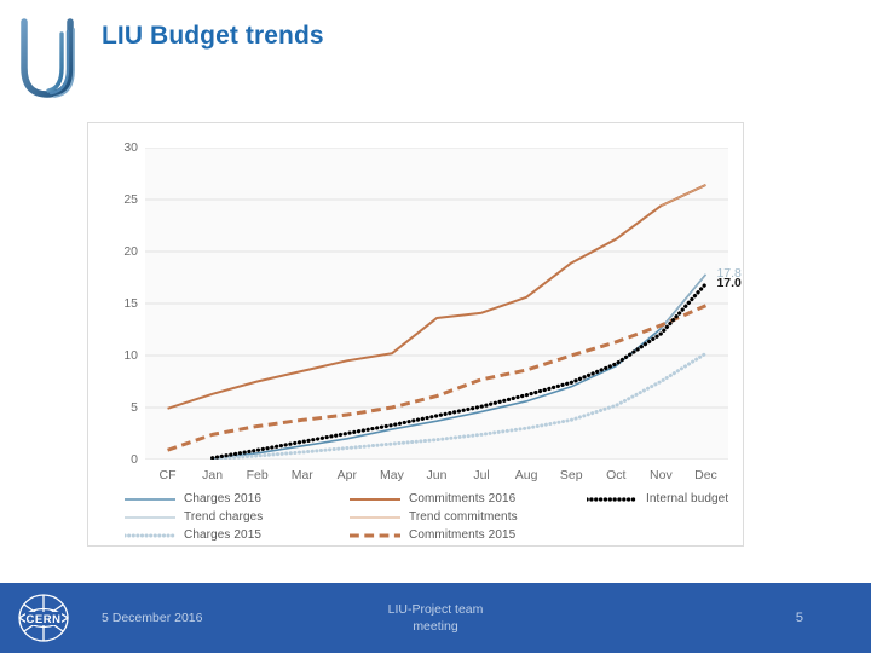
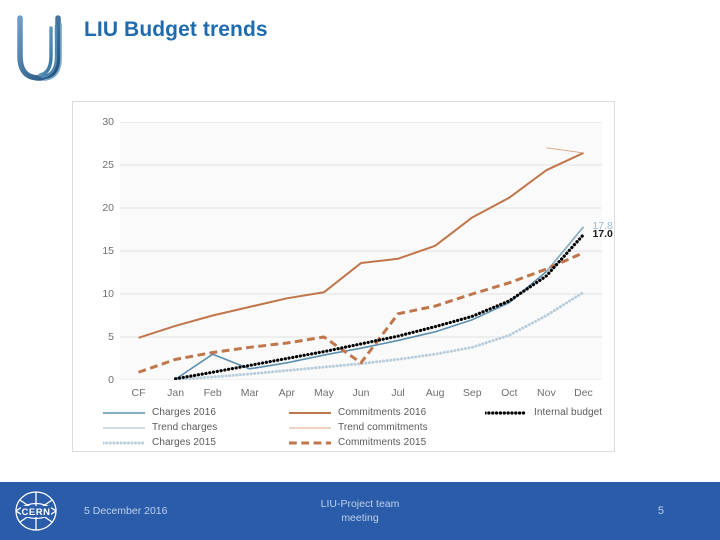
Charges 2016/Feb: 1 -> 3
Commitments 2015/Jun: 6 -> 2
Trend commitments/Nov: 24 -> 27
